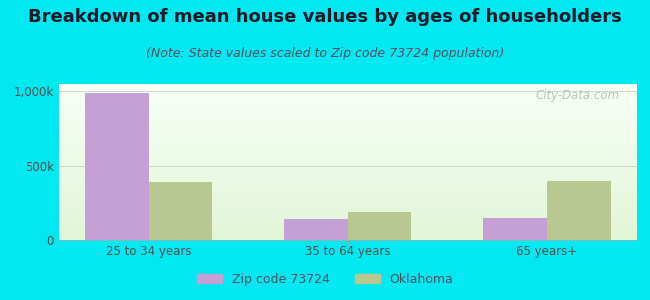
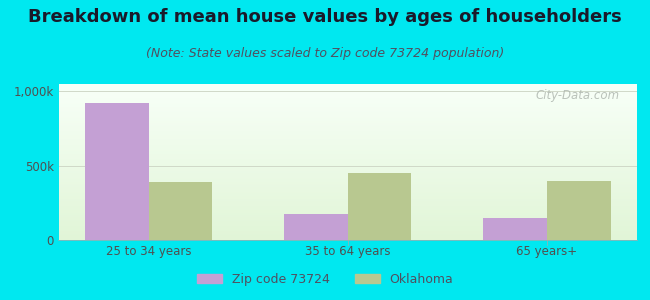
Zip code 73724/25 to 34 years: 990k -> 920k
Zip code 73724/35 to 64 years: 140k -> 180k
Oklahoma/35 to 64 years: 190k -> 450k
